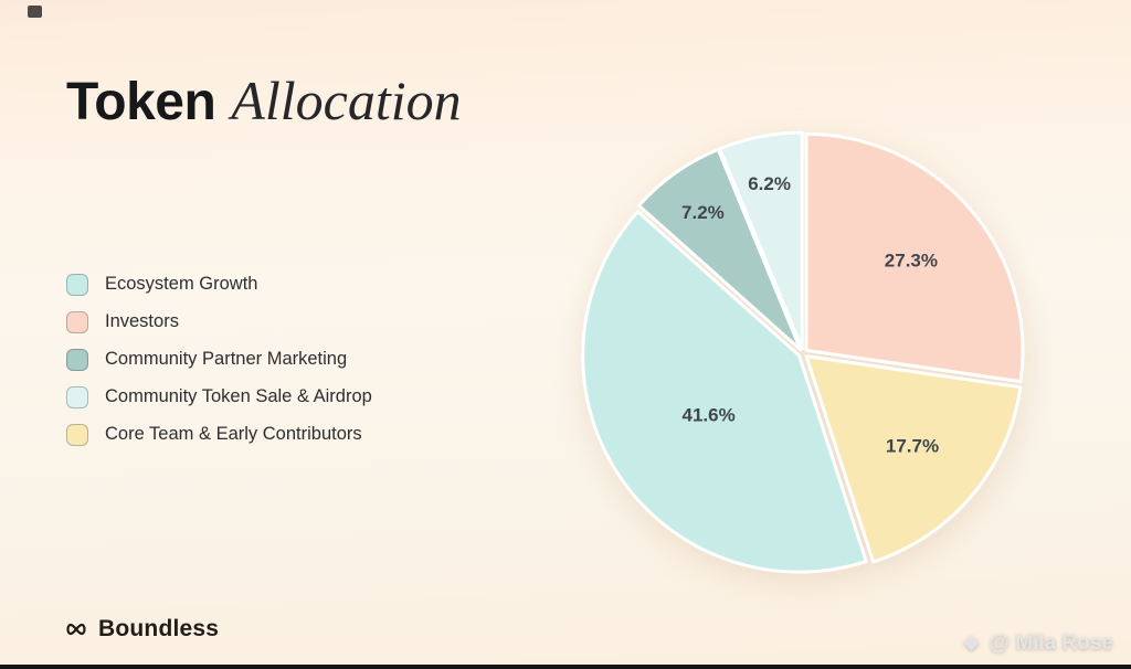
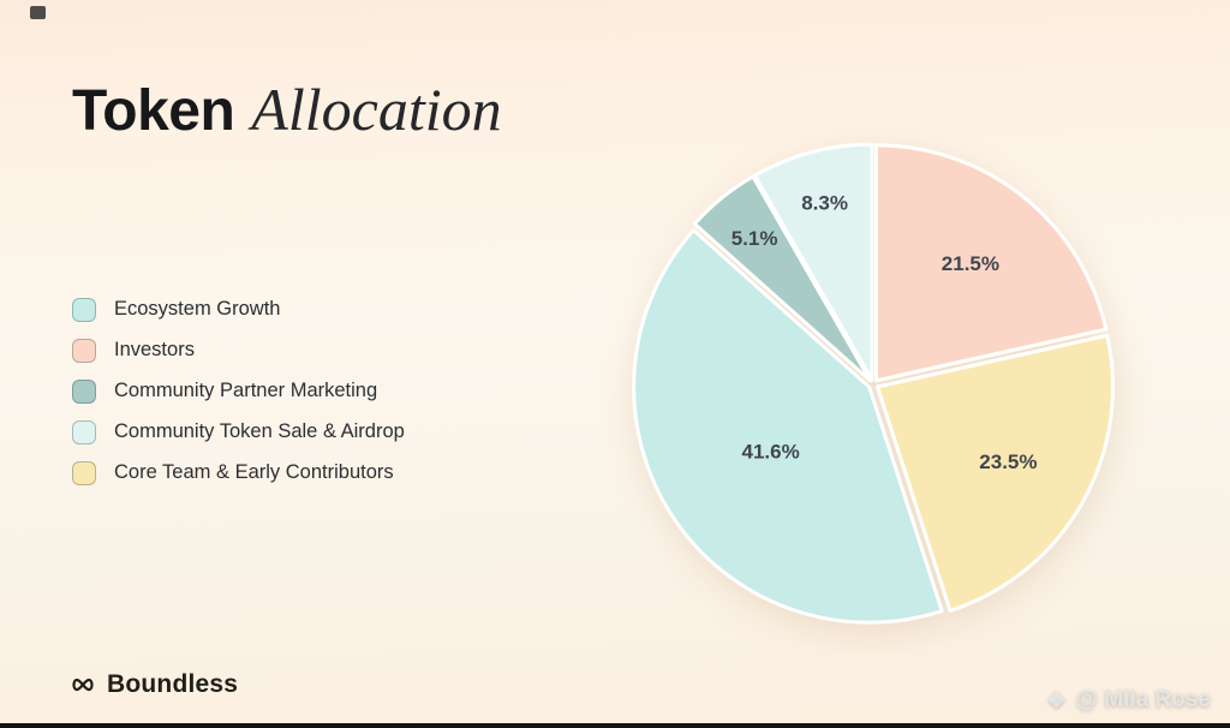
Investors: 27.3% -> 21.5%
Core Team & Early Contributors: 17.7% -> 23.5%
Community Partner Marketing: 7.2% -> 5.1%
Community Token Sale & Airdrop: 6.2% -> 8.3%
